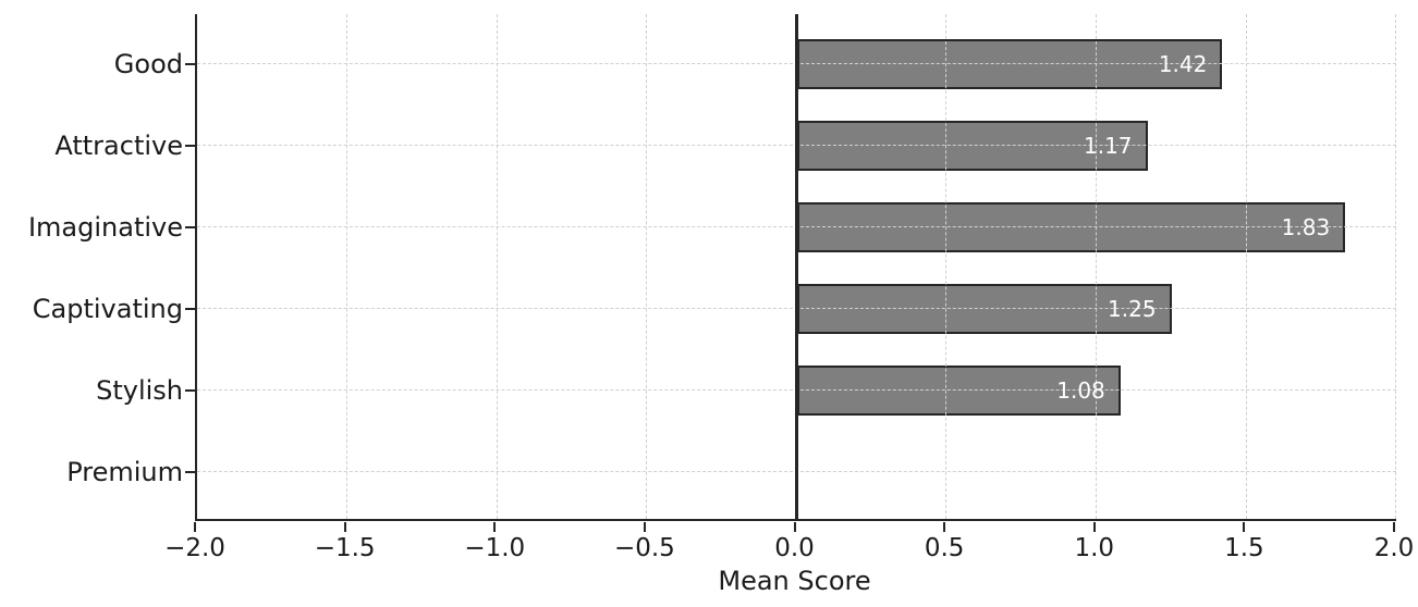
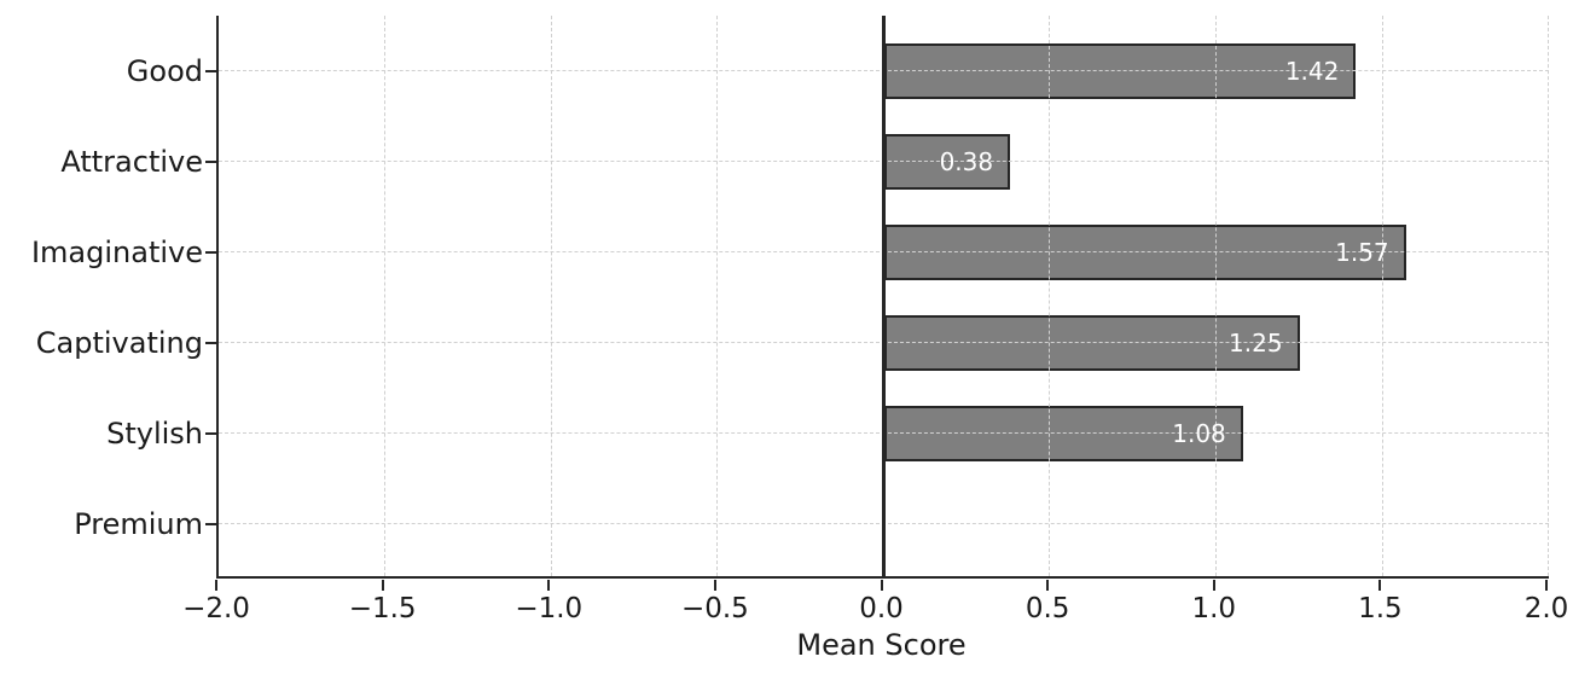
Attractive: 1.17 -> 0.38
Imaginative: 1.83 -> 1.57
